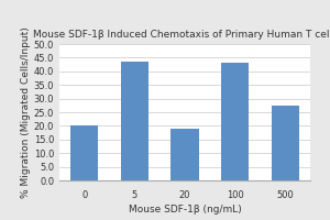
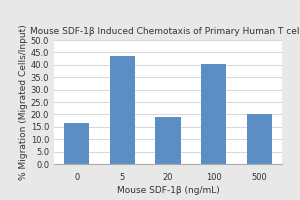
0: 20.2 -> 16.5
100: 43.0 -> 40.5
500: 27.5 -> 20.0
